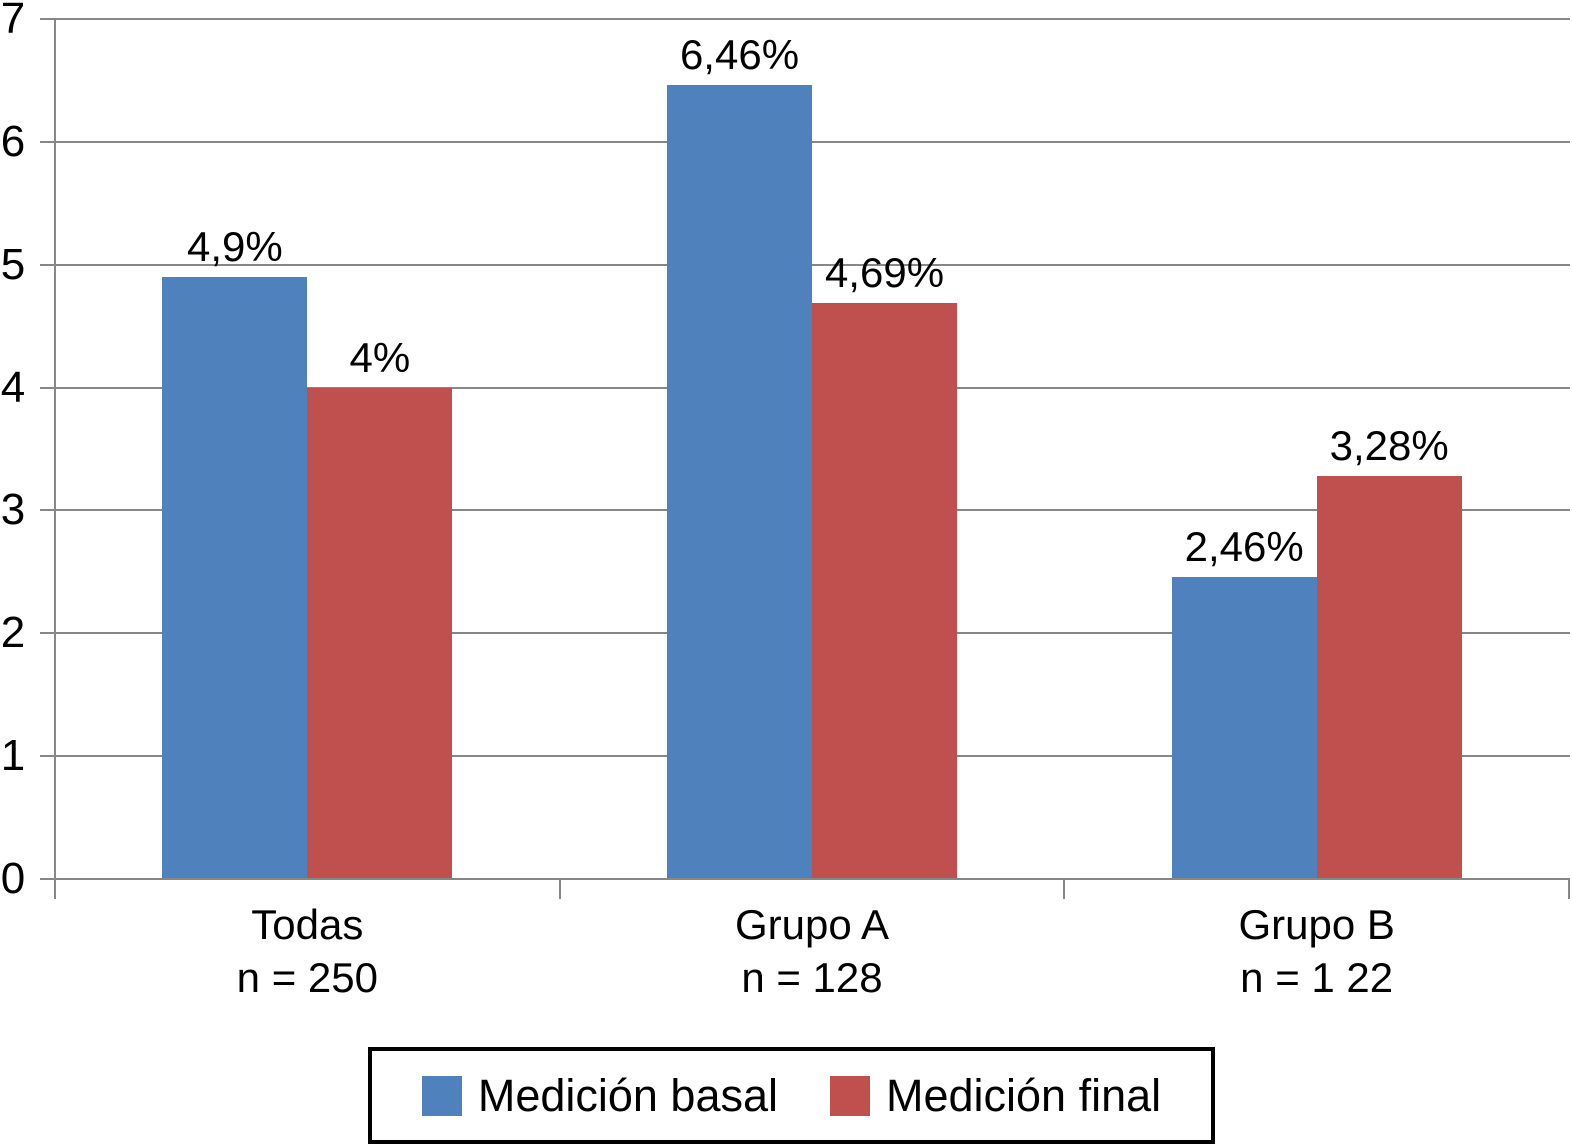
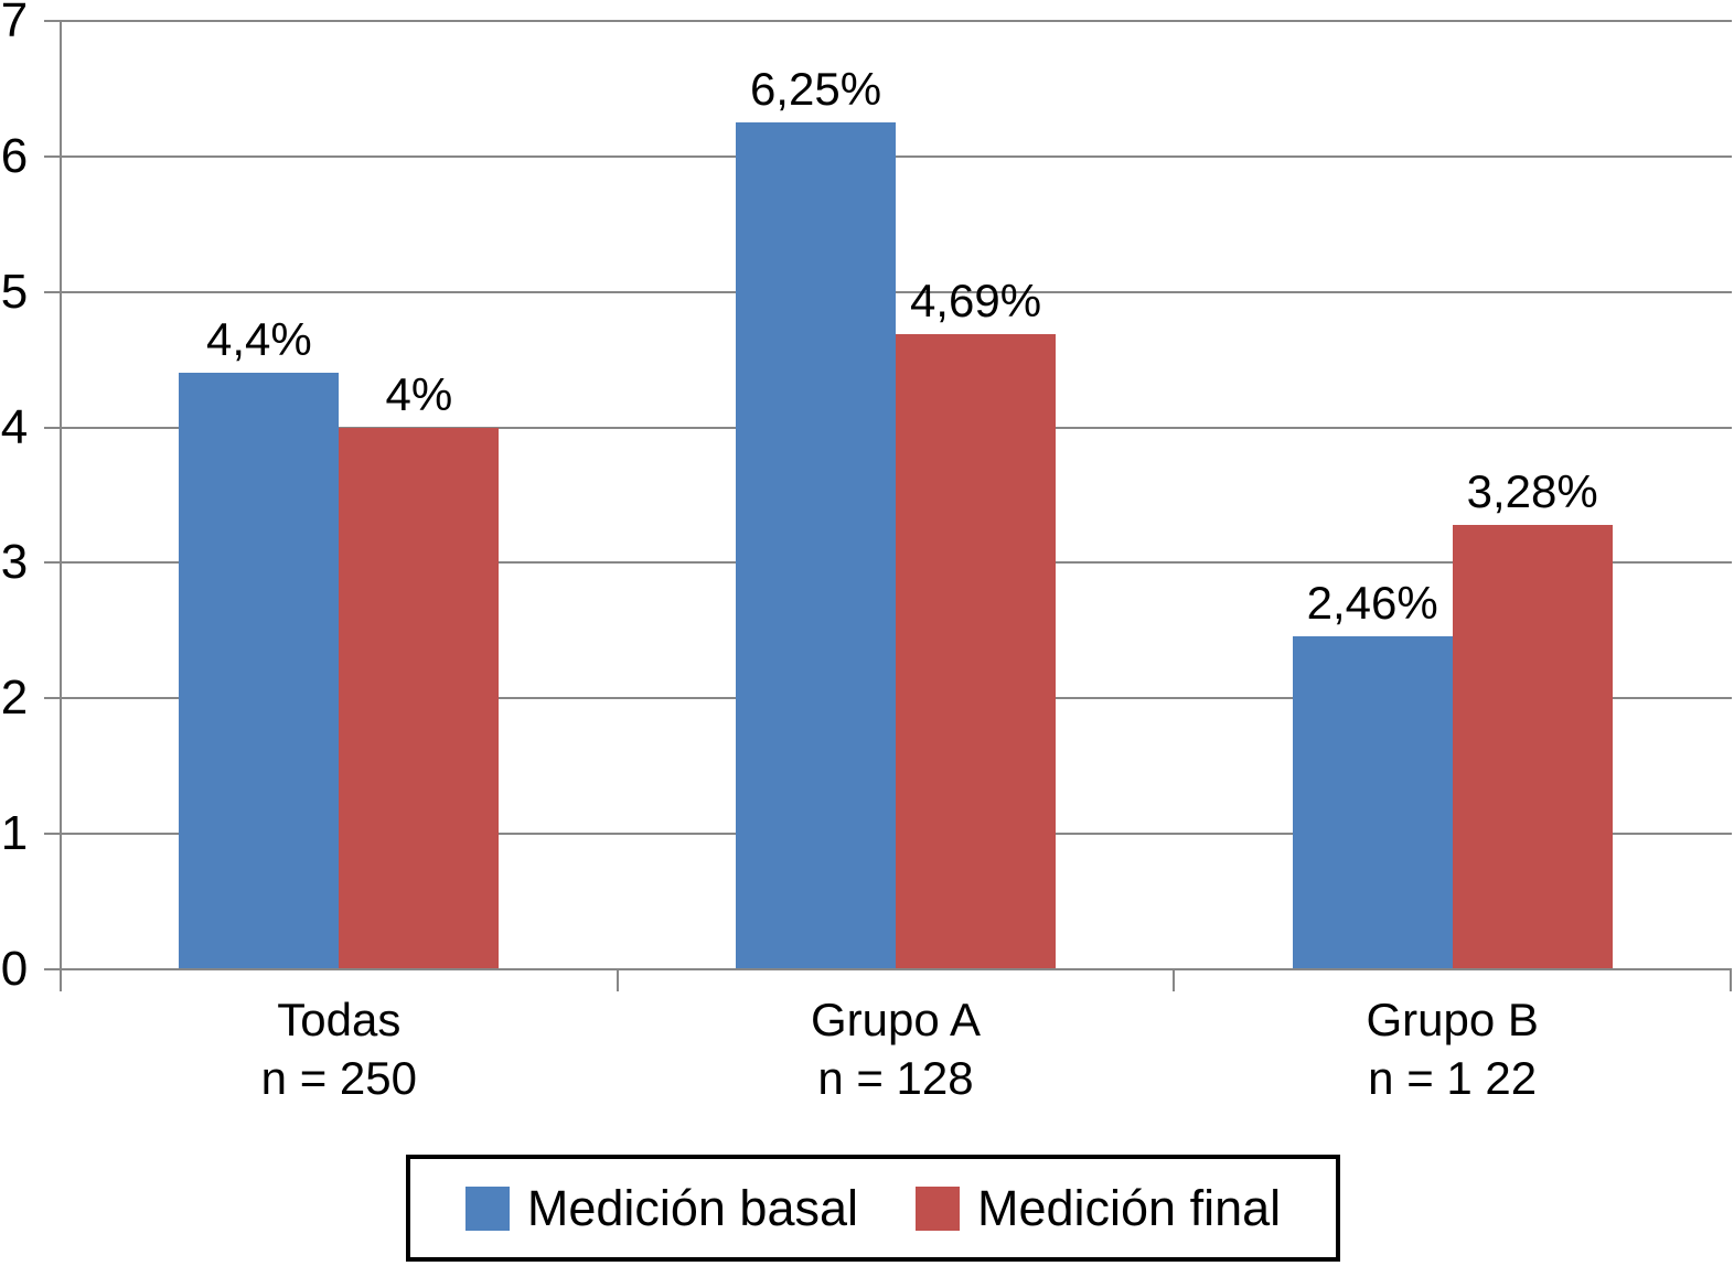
Medición basal/Todas: 4,9% -> 4,4%
Medición basal/Grupo A: 6,46% -> 6,25%
